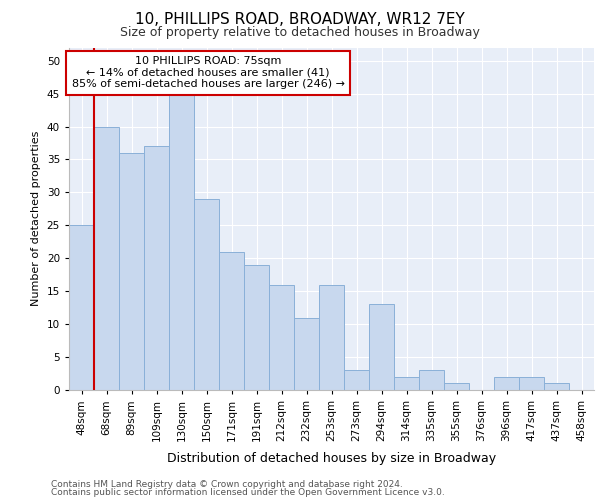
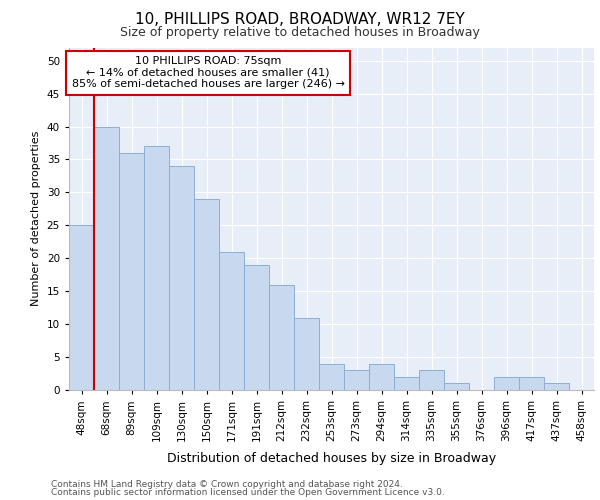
130sqm: 45 -> 34
253sqm: 16 -> 4
294sqm: 13 -> 4
